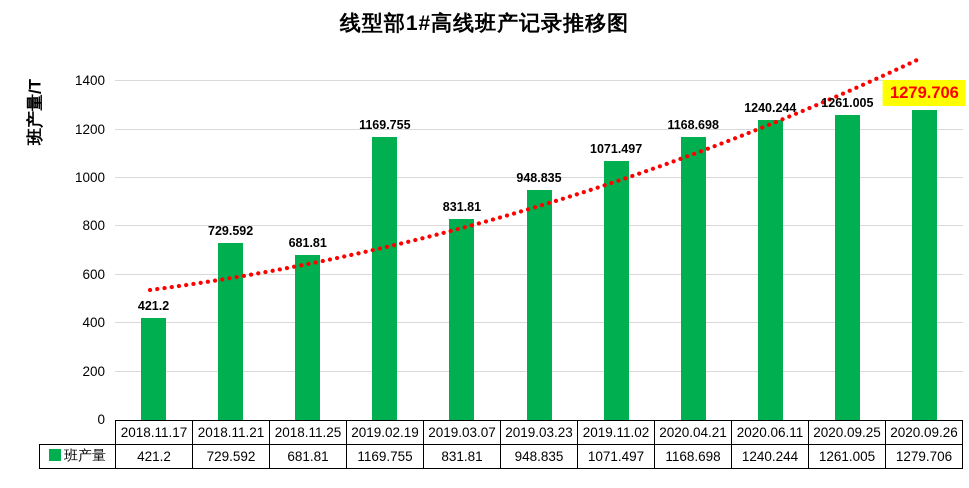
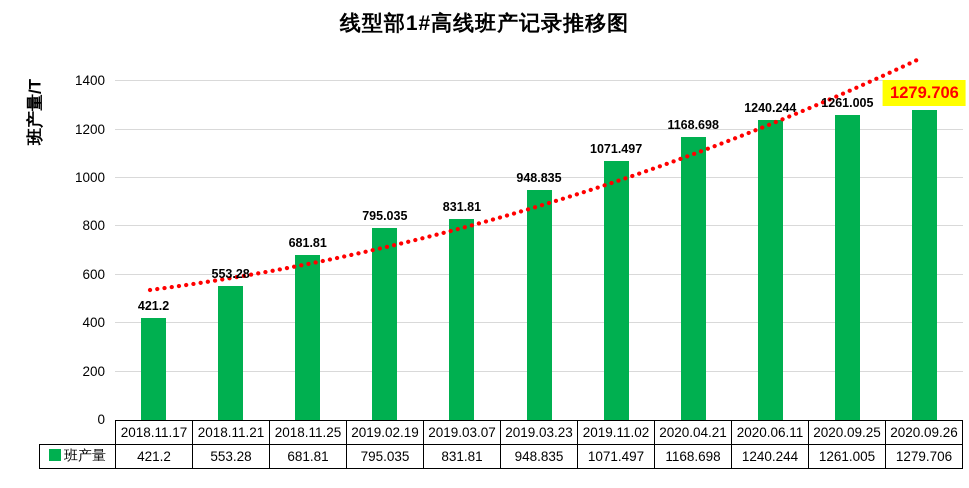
2018.11.21: 729.592 -> 553.28
2019.02.19: 1169.755 -> 795.035
